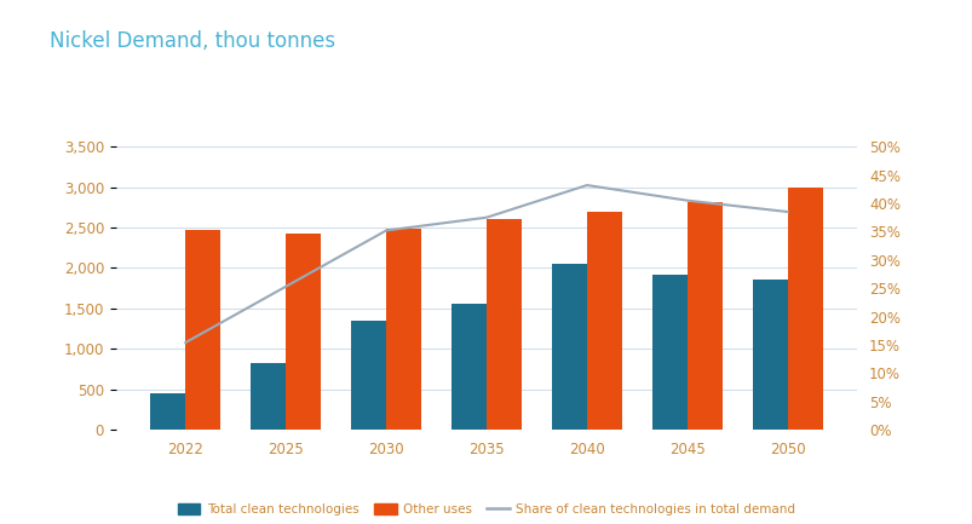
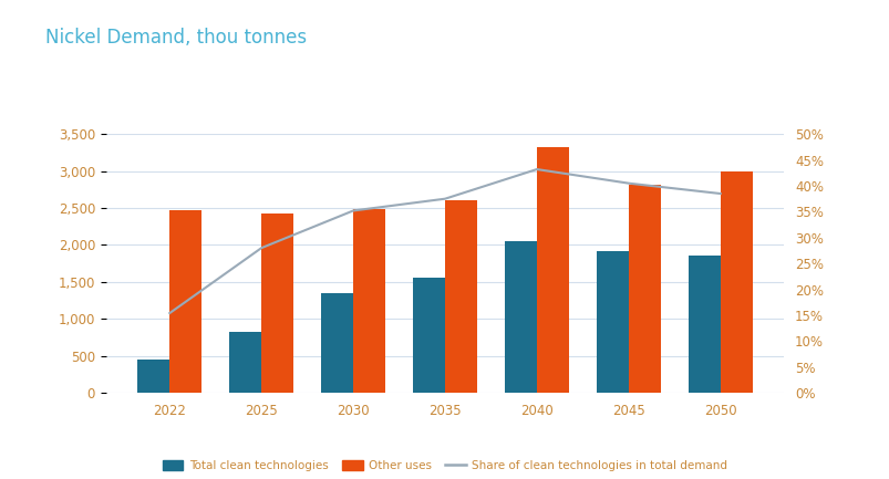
Share of clean technologies in total demand/2025: 25.3% -> 28.0%
Other uses/2040: 2,700 -> 3,320
